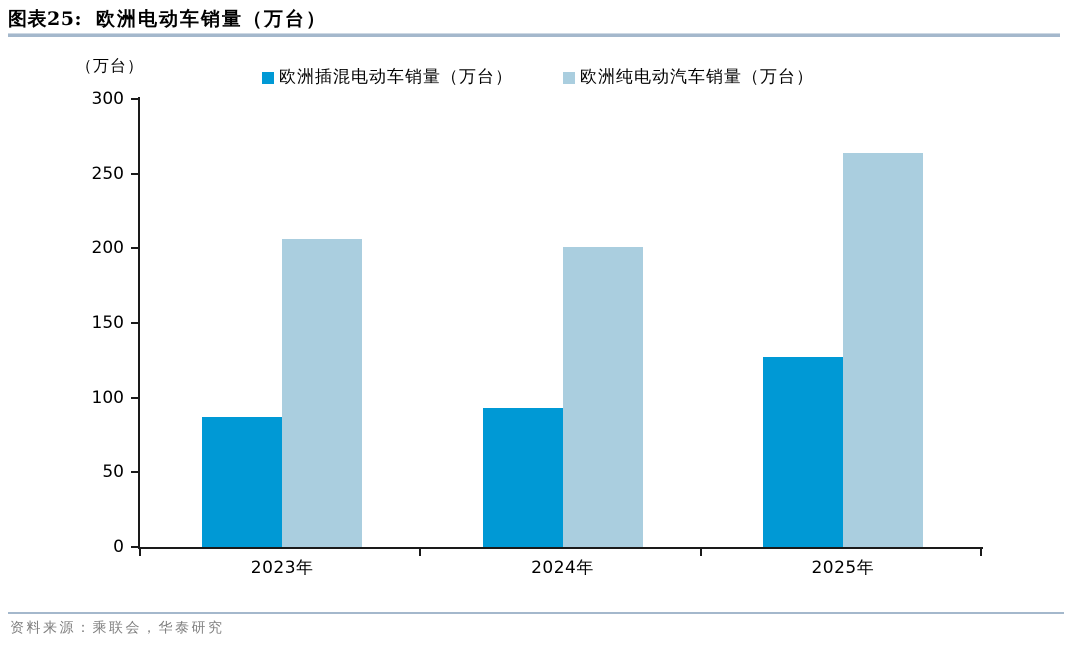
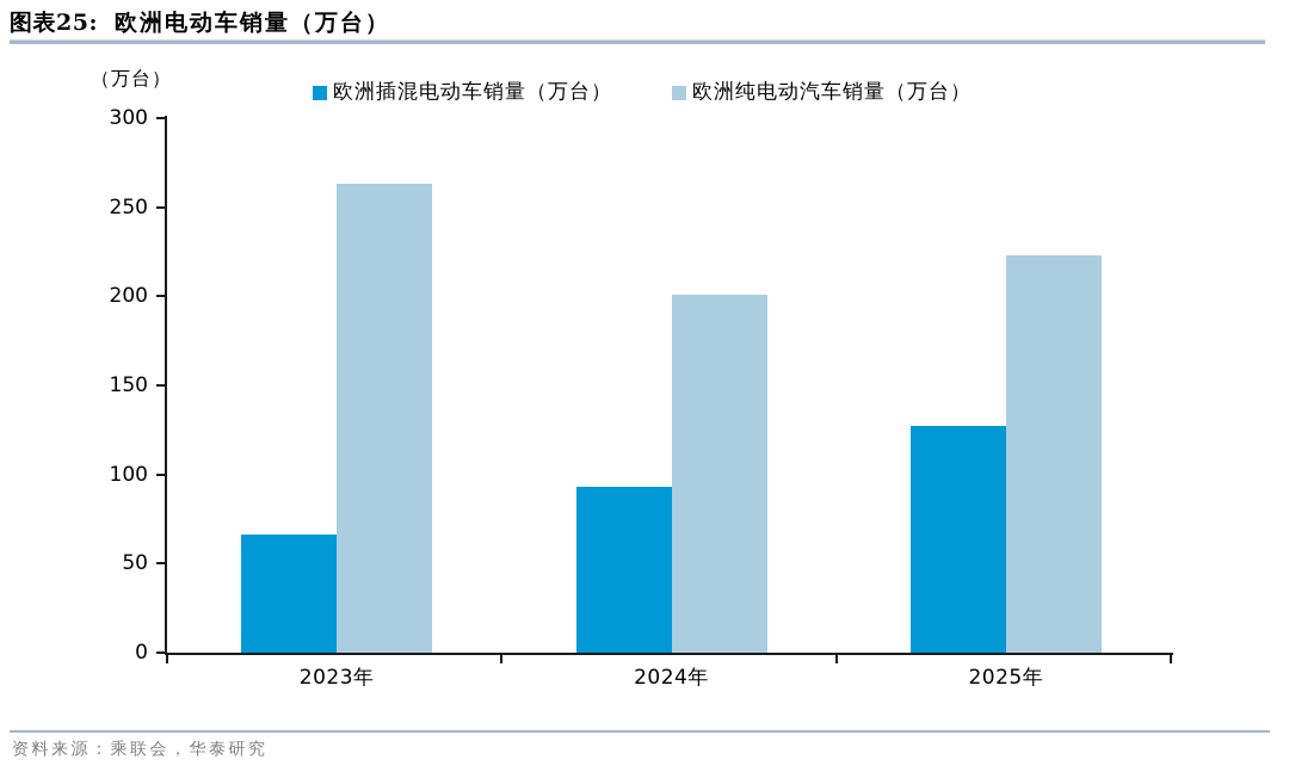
欧洲插混电动车销量（万台）/2023年: 87 -> 66
欧洲纯电动汽车销量（万台）/2023年: 206 -> 263
欧洲纯电动汽车销量（万台）/2025年: 264 -> 223
